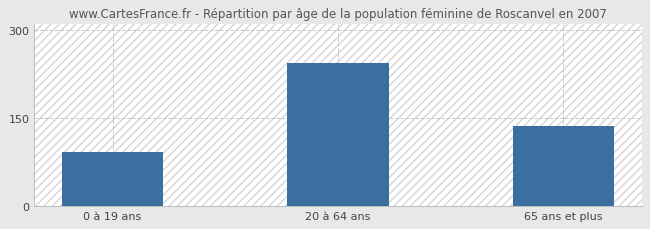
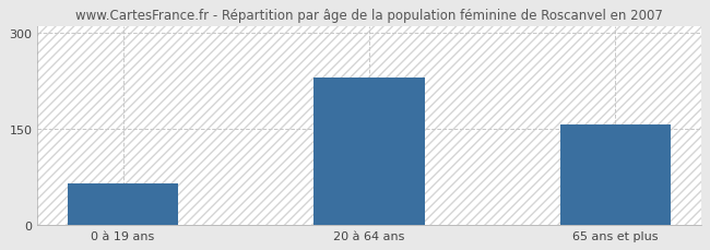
0 à 19 ans: 92 -> 65
20 à 64 ans: 244 -> 230
65 ans et plus: 136 -> 157
